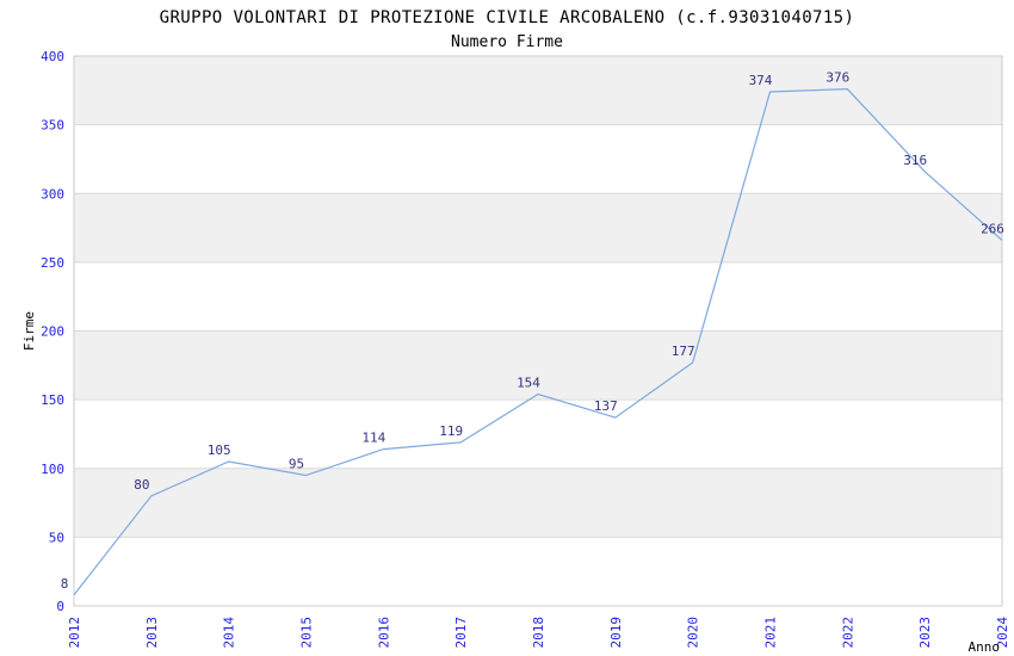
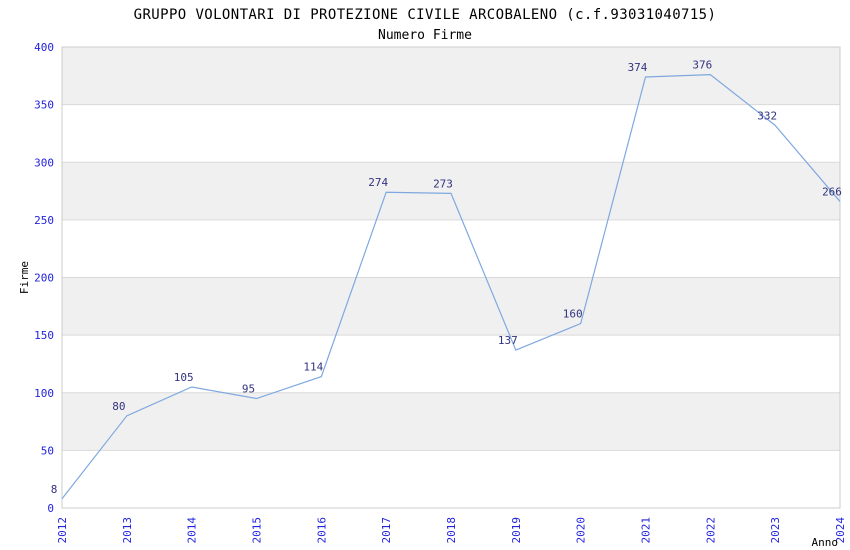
2017: 119 -> 274
2018: 154 -> 273
2020: 177 -> 160
2023: 316 -> 332
